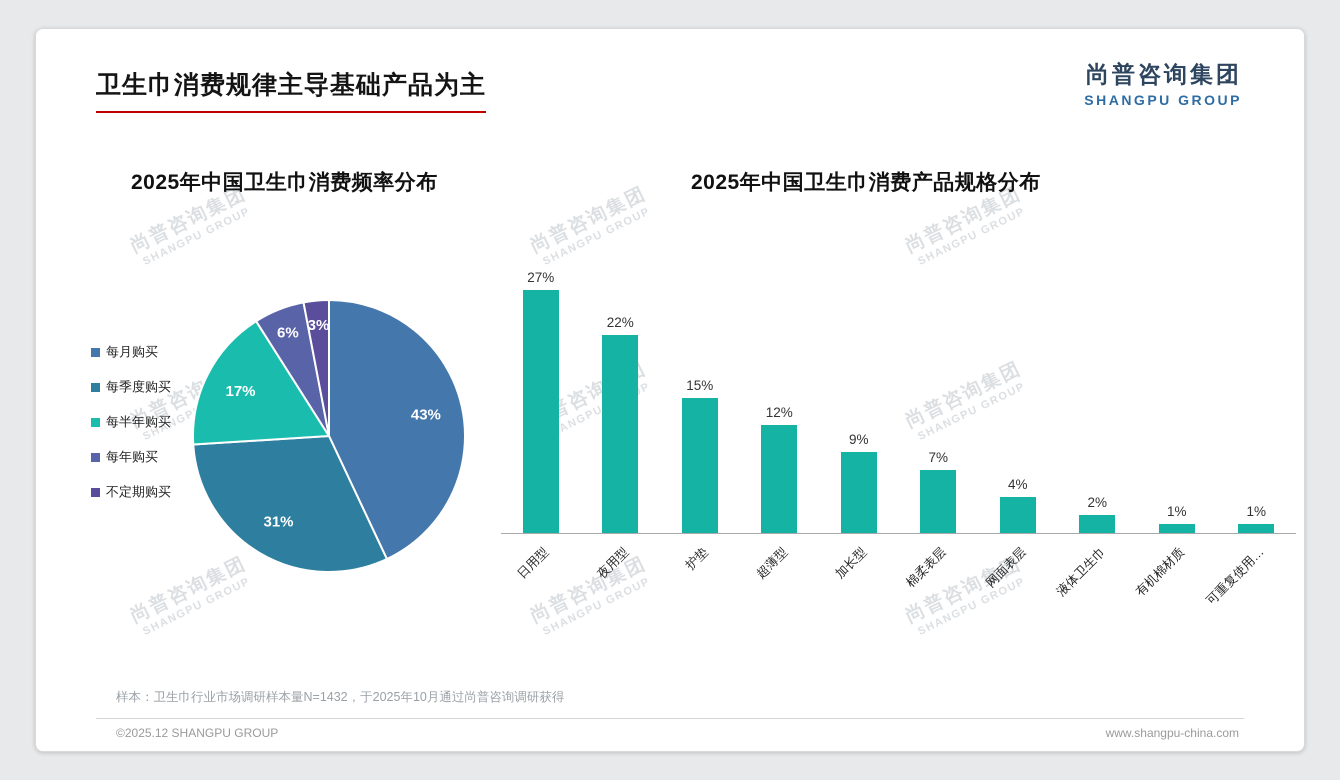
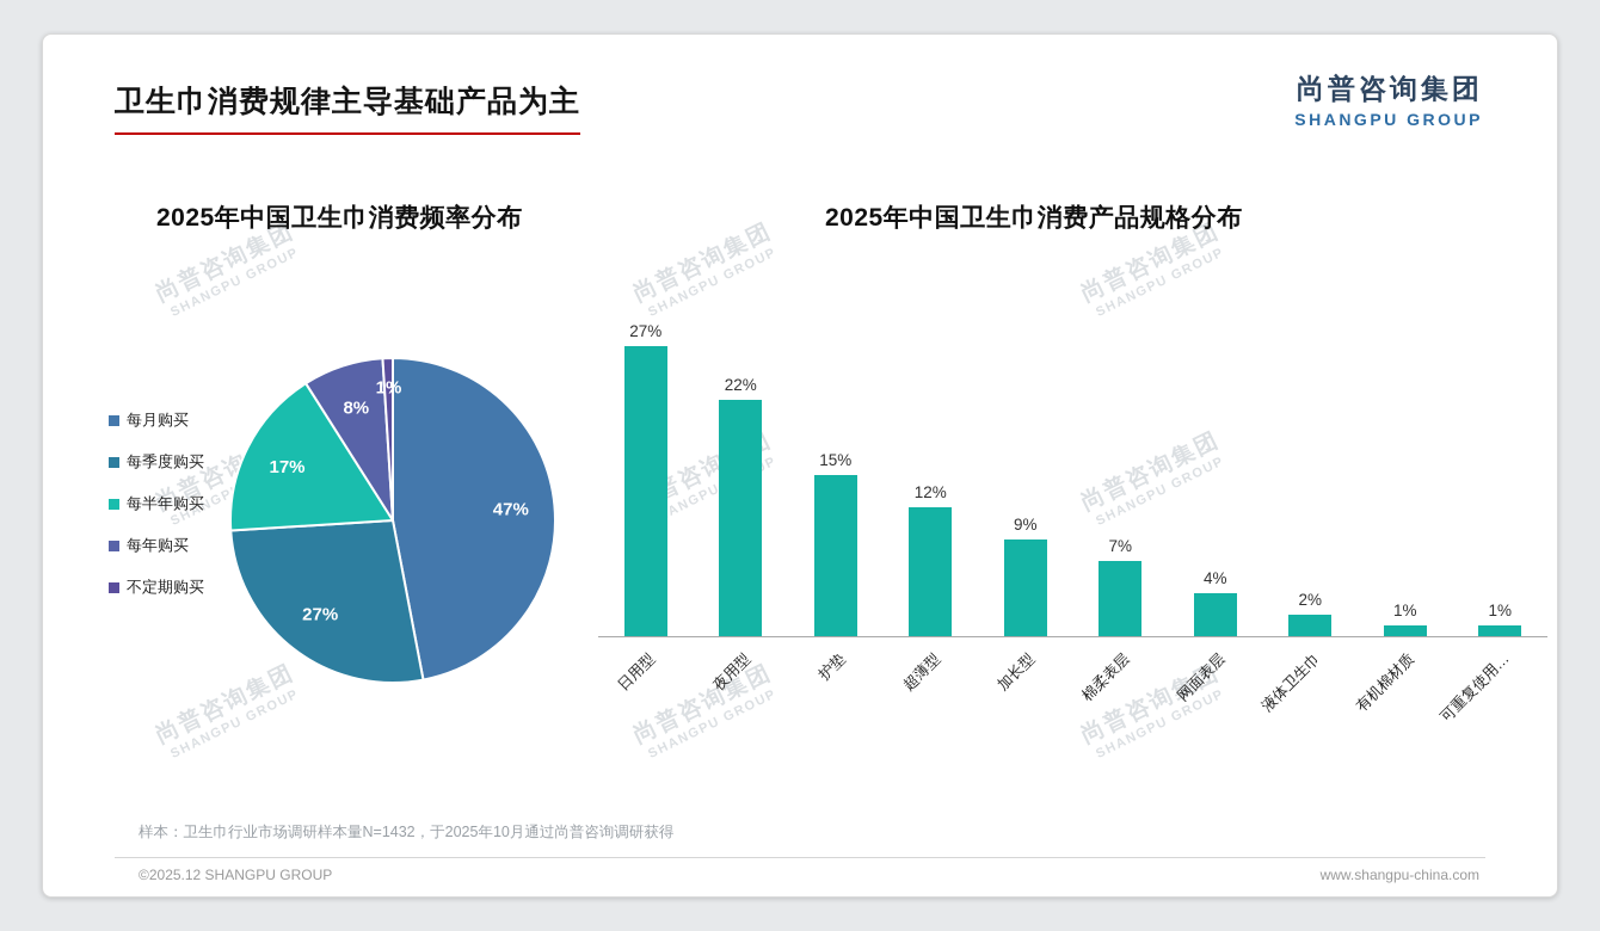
2025年中国卫生巾消费频率分布/每月购买: 43% -> 47%
2025年中国卫生巾消费频率分布/每季度购买: 31% -> 27%
2025年中国卫生巾消费频率分布/每年购买: 6% -> 8%
2025年中国卫生巾消费频率分布/不定期购买: 3% -> 1%
